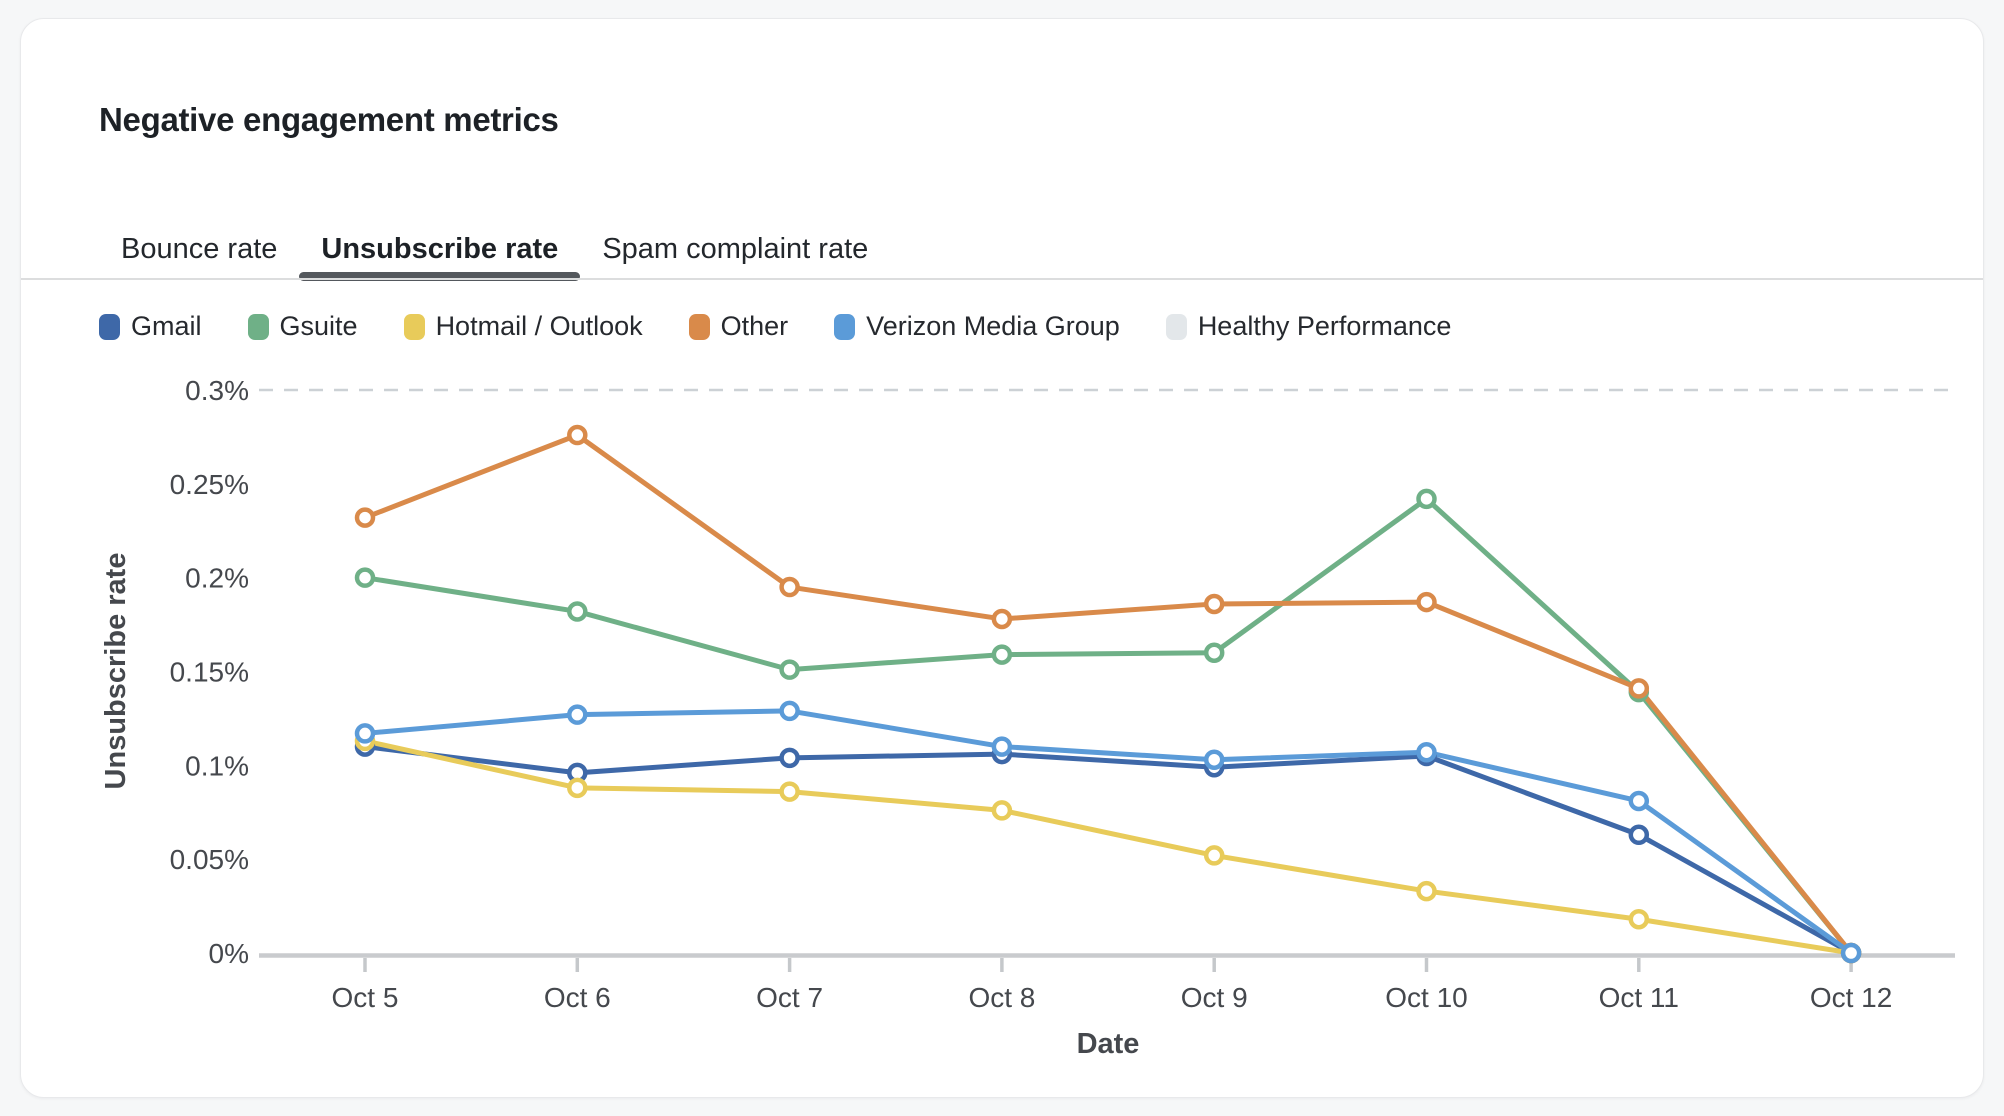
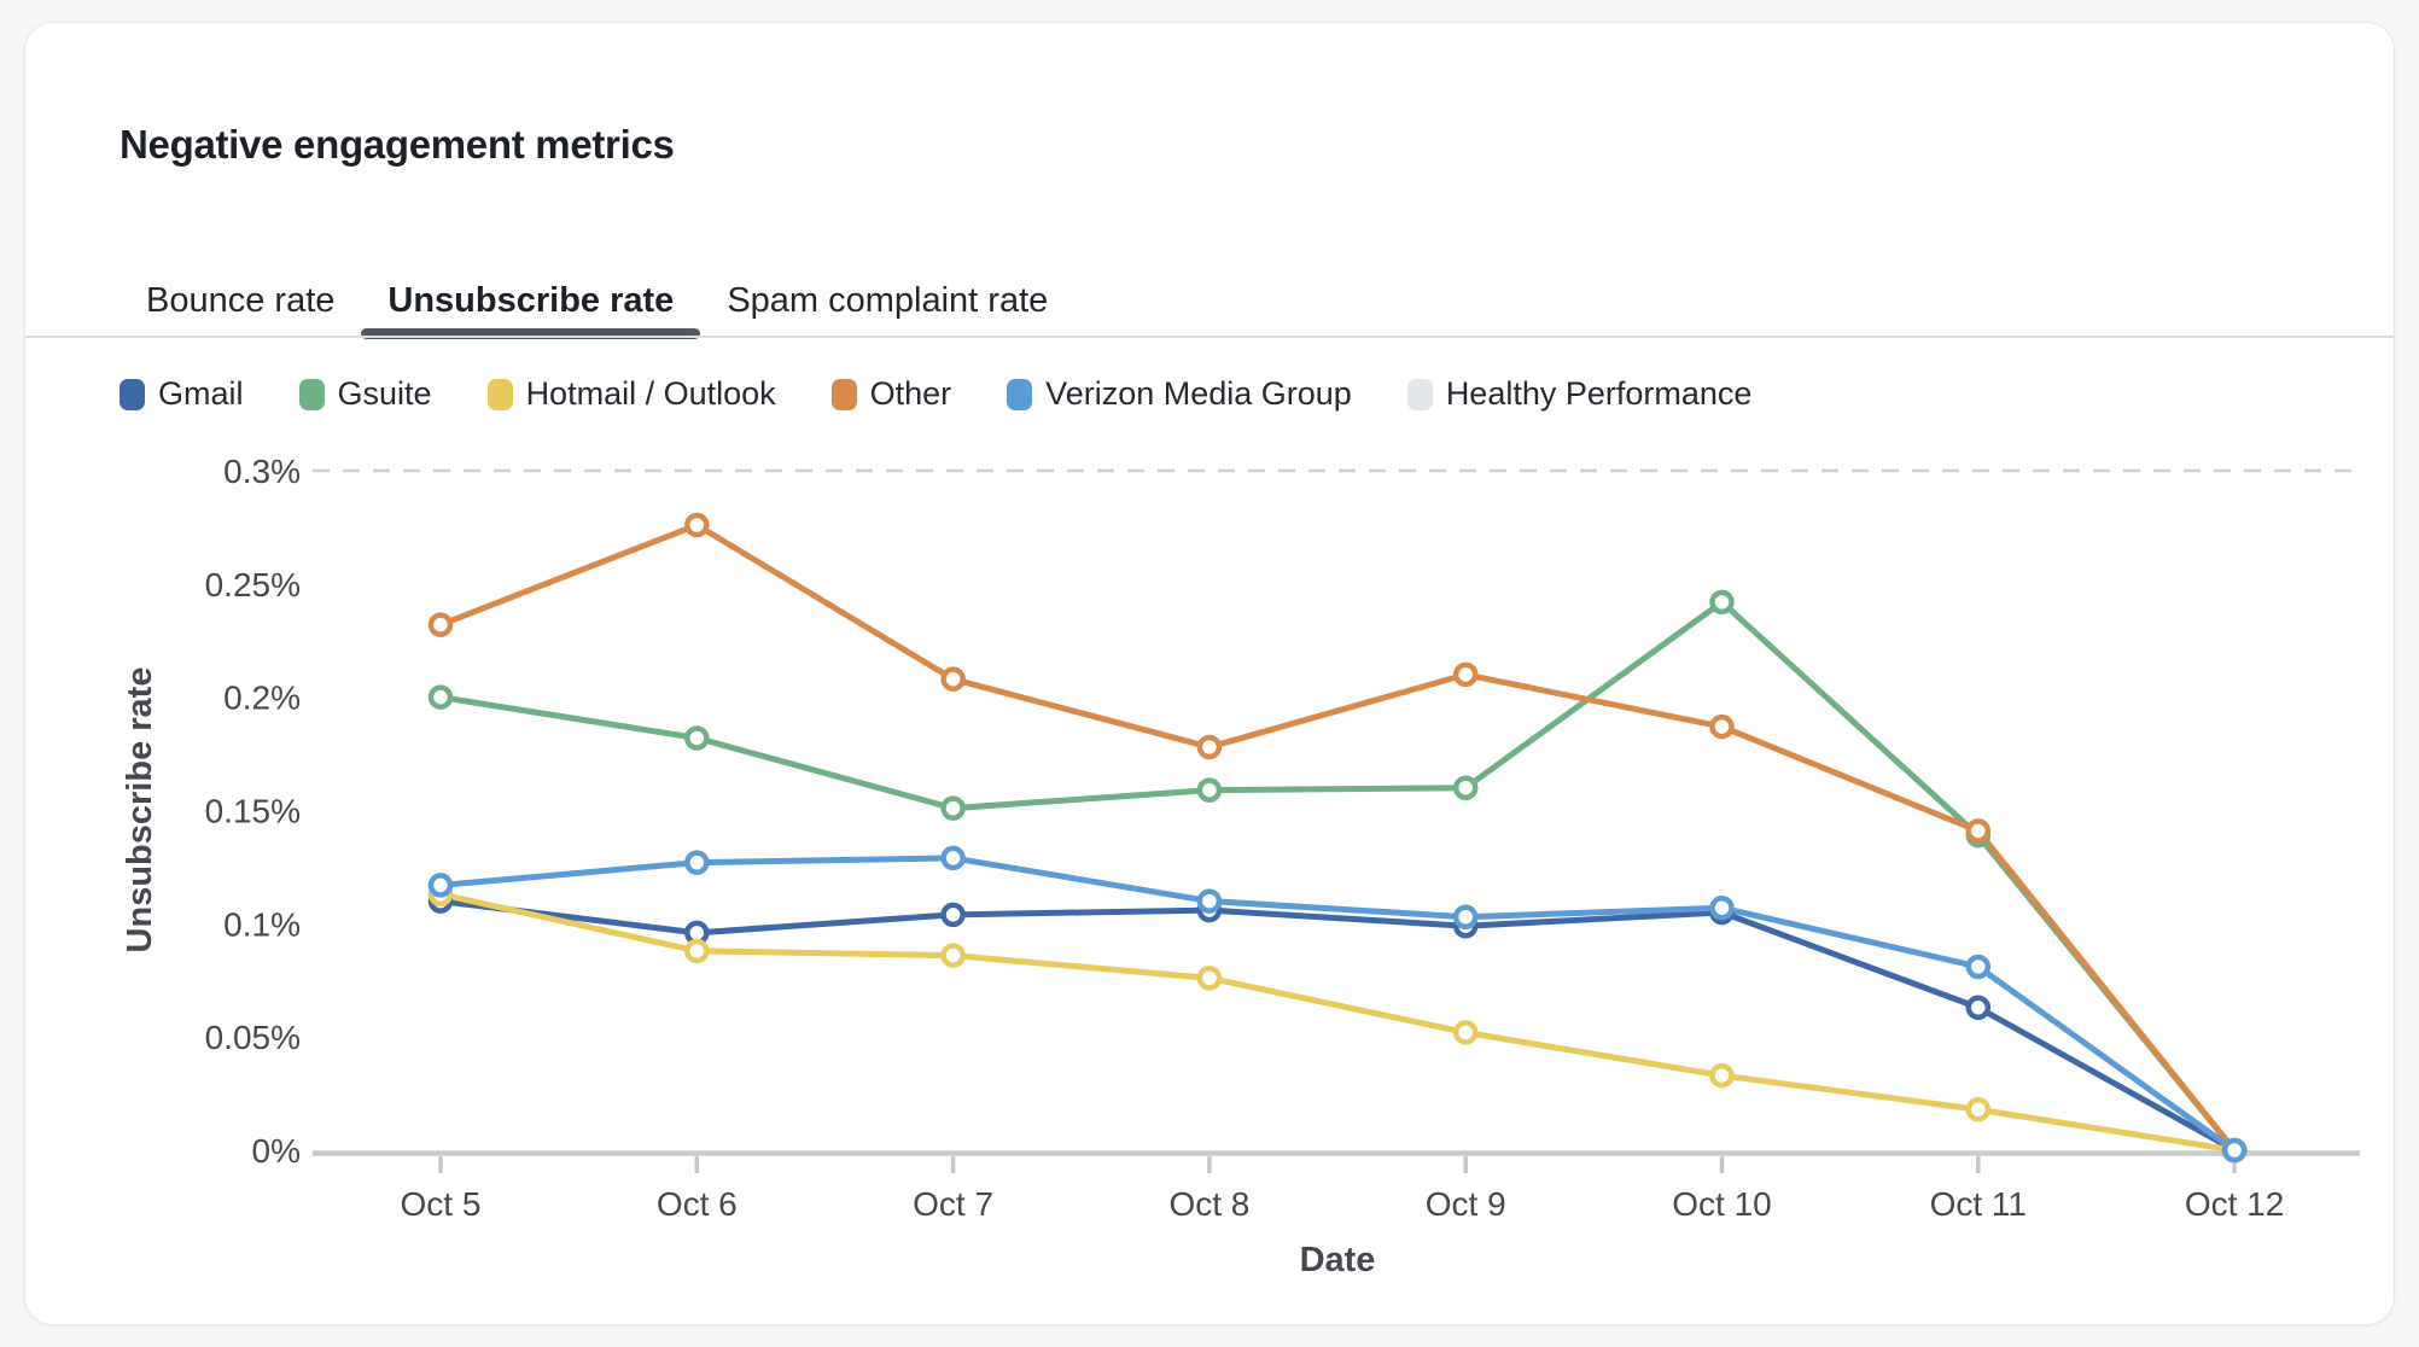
Other/Oct 7: 0.195% -> 0.208%
Other/Oct 9: 0.186% -> 0.210%
